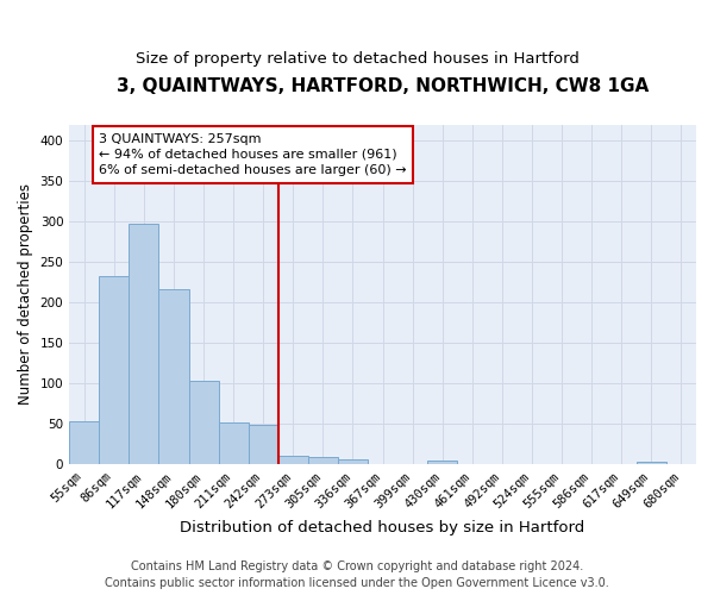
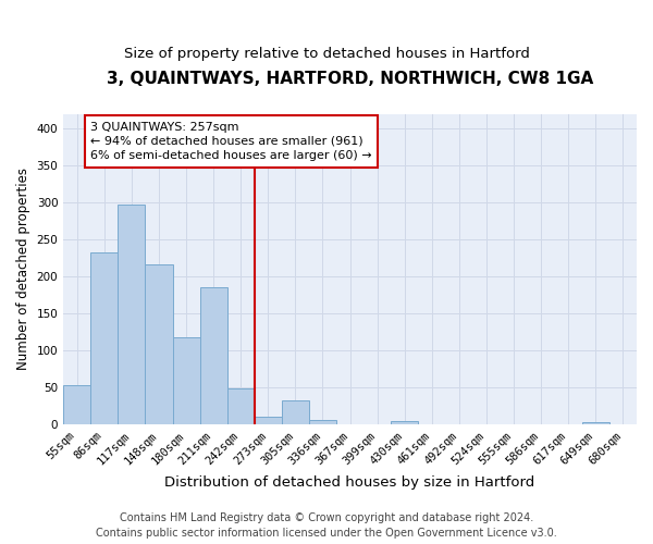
180sqm: 103 -> 118
211sqm: 52 -> 186
305sqm: 9 -> 32
